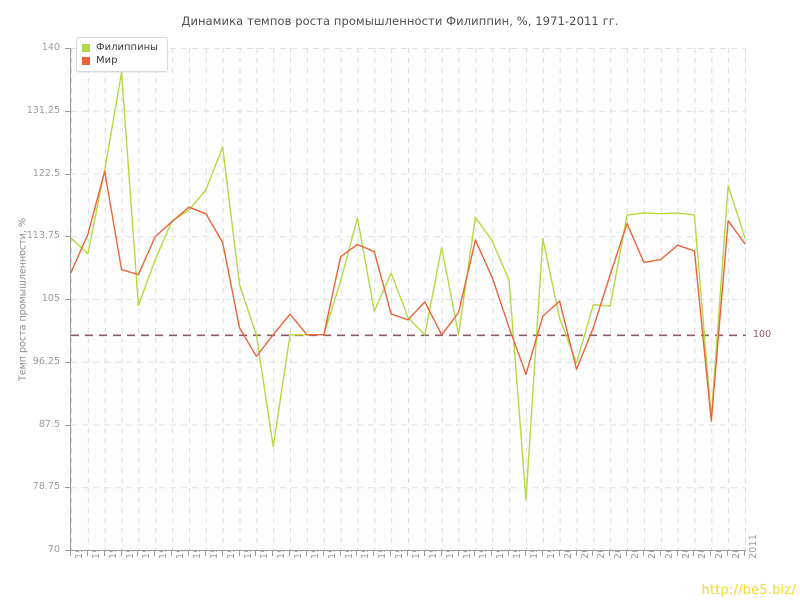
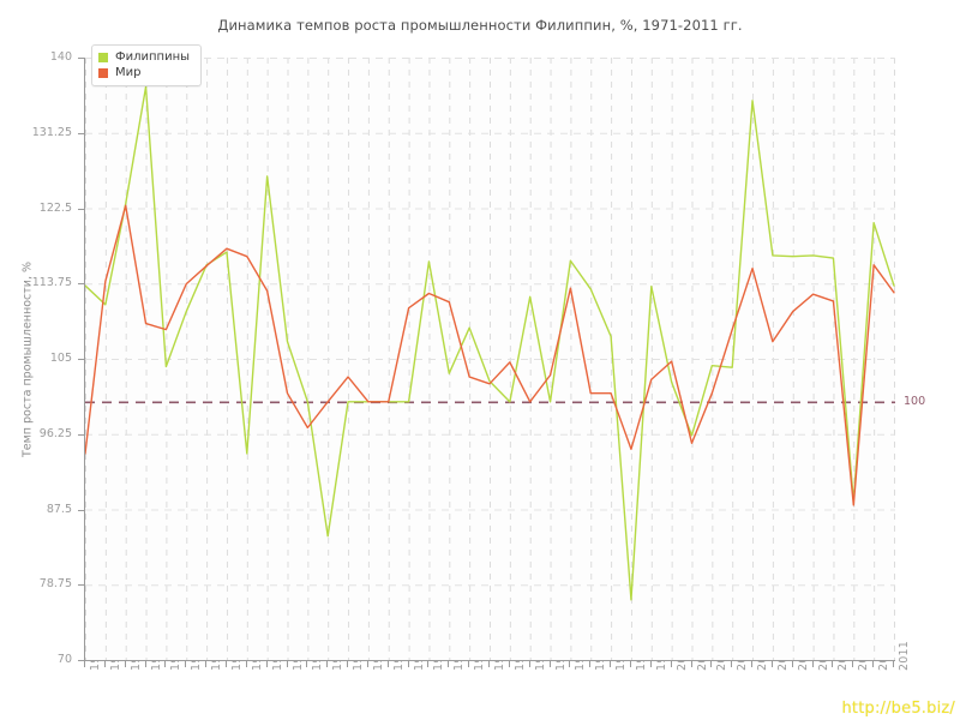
Мир/1971: 109 -> 94
Филиппины/1979: 120 -> 94
Филиппины/1987: 108 -> 100
Мир/1996: 108 -> 101
Филиппины/2004: 117 -> 135
Мир/2005: 110 -> 107
